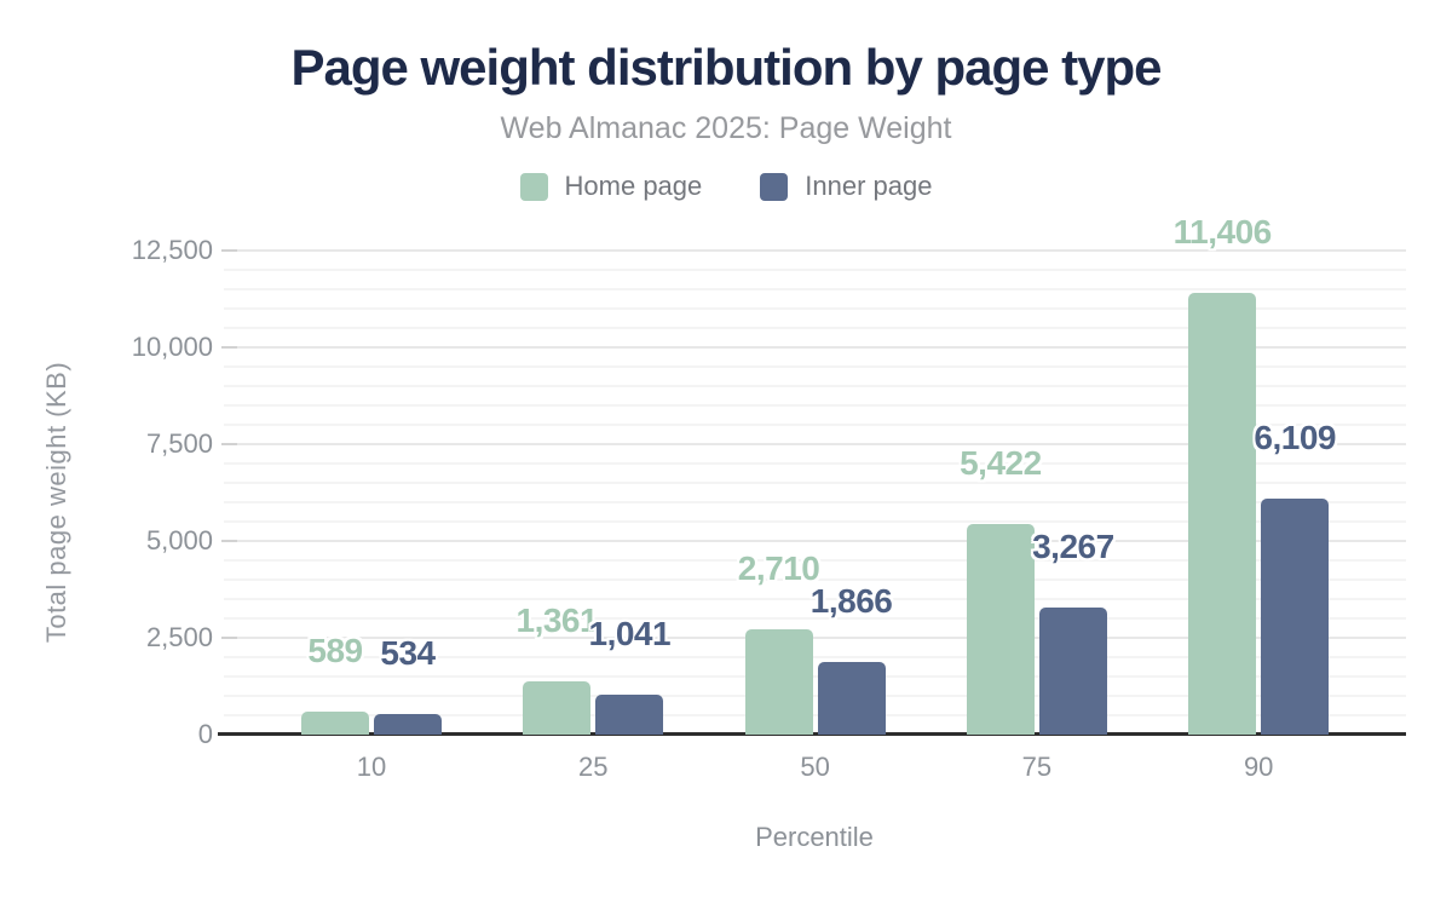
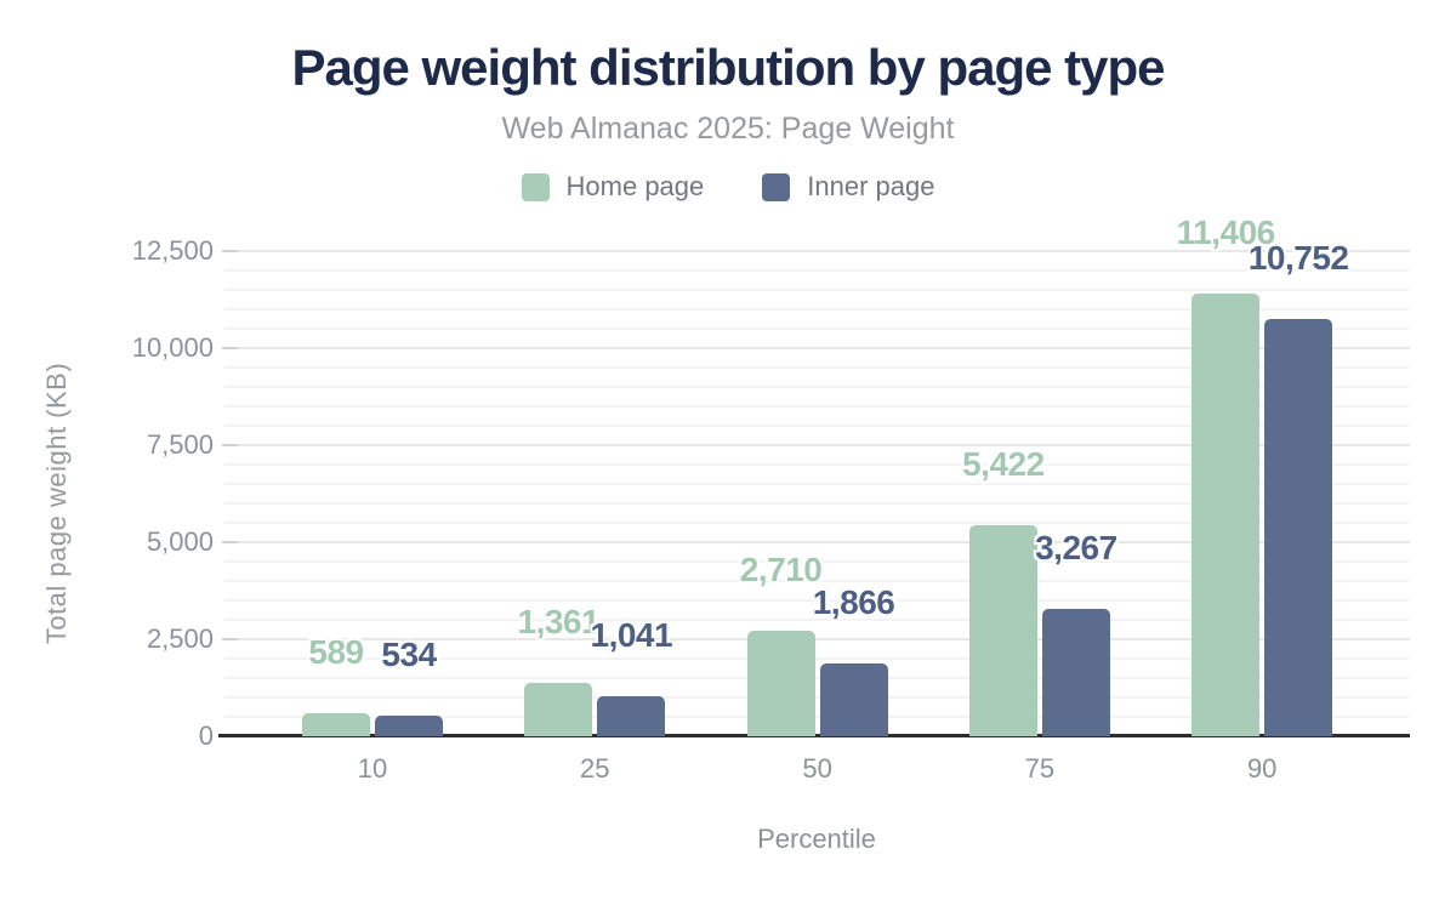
Inner page/90: 6,109 -> 10,752
